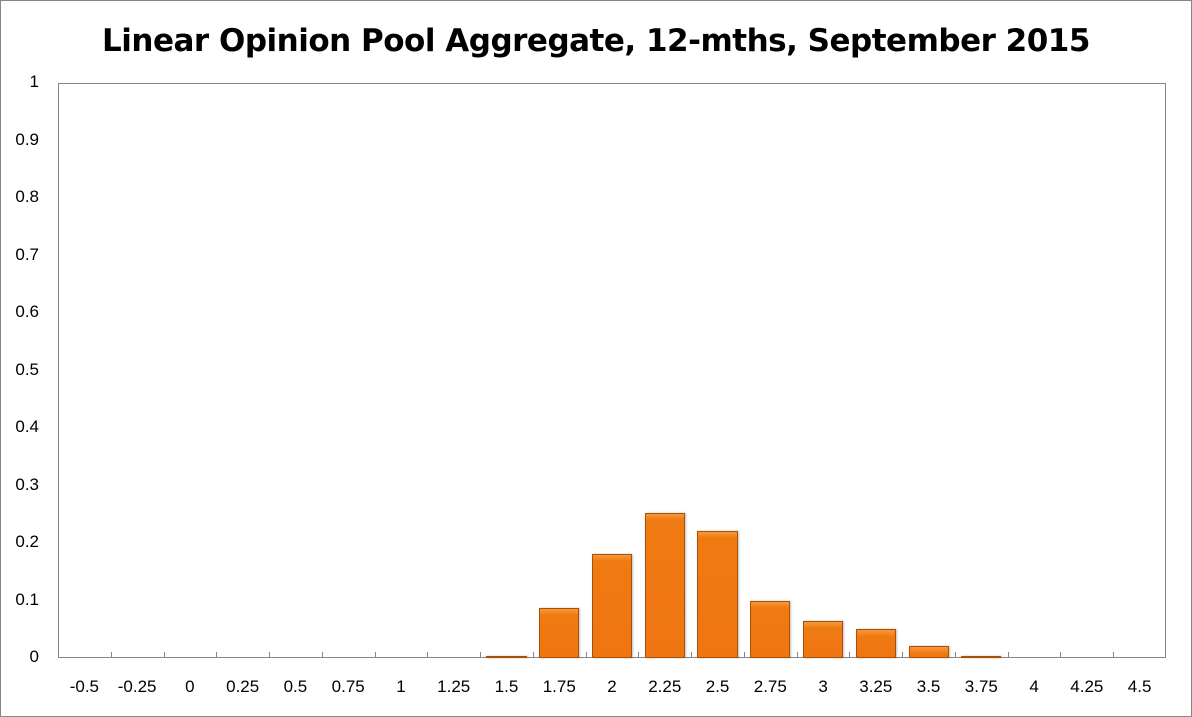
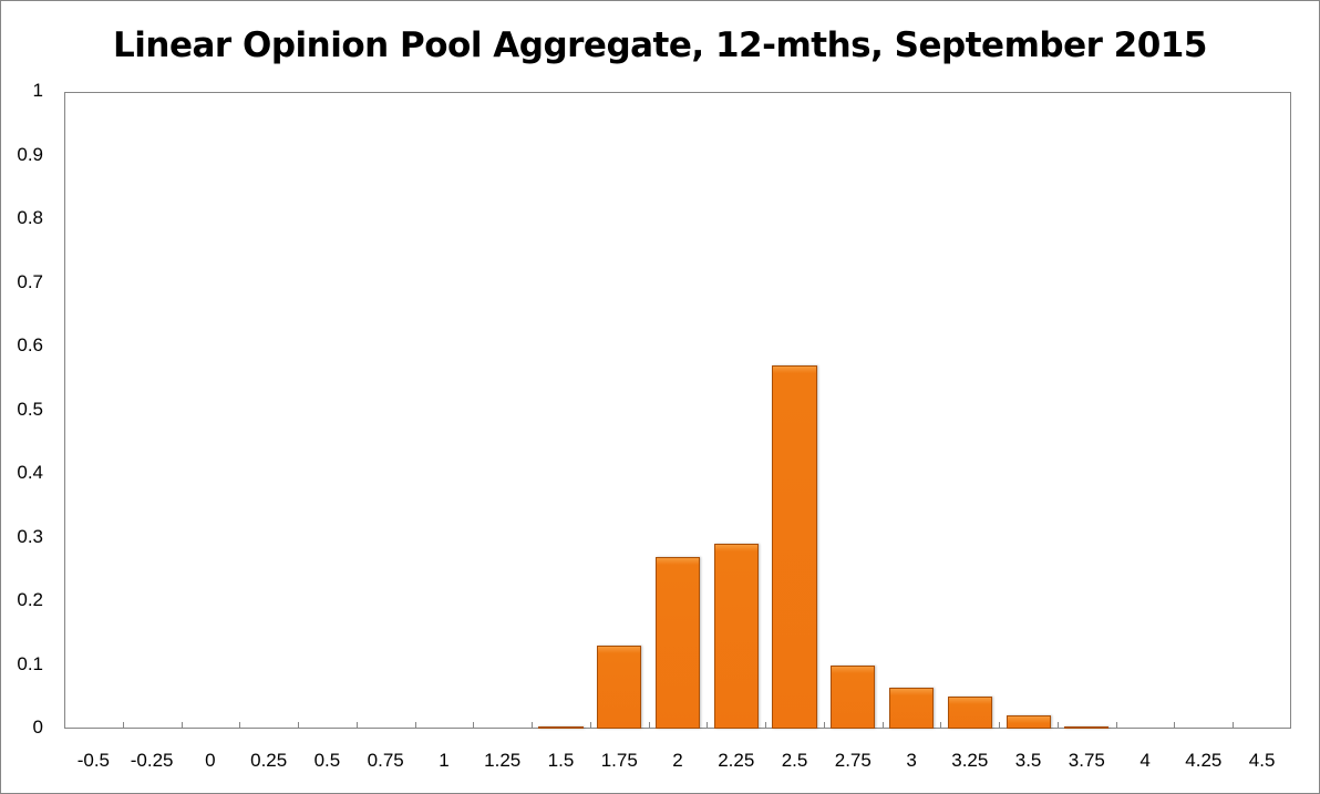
1.75: 0.09 -> 0.13
2: 0.18 -> 0.27
2.25: 0.25 -> 0.29
2.5: 0.22 -> 0.57
